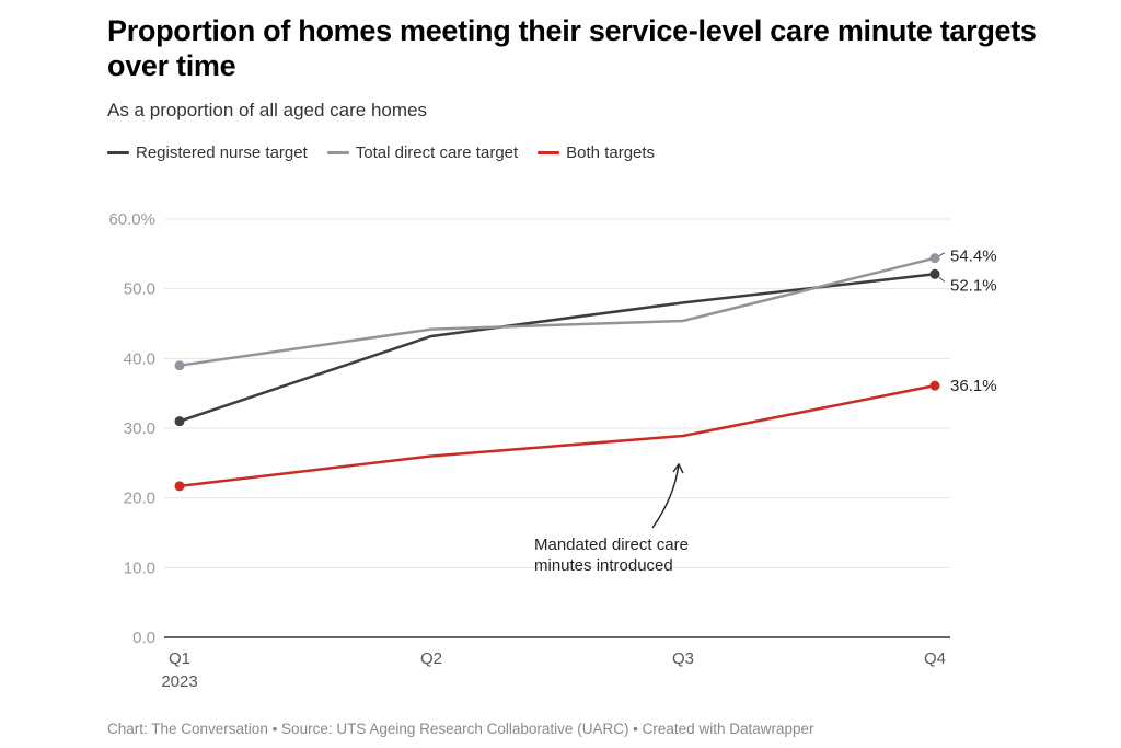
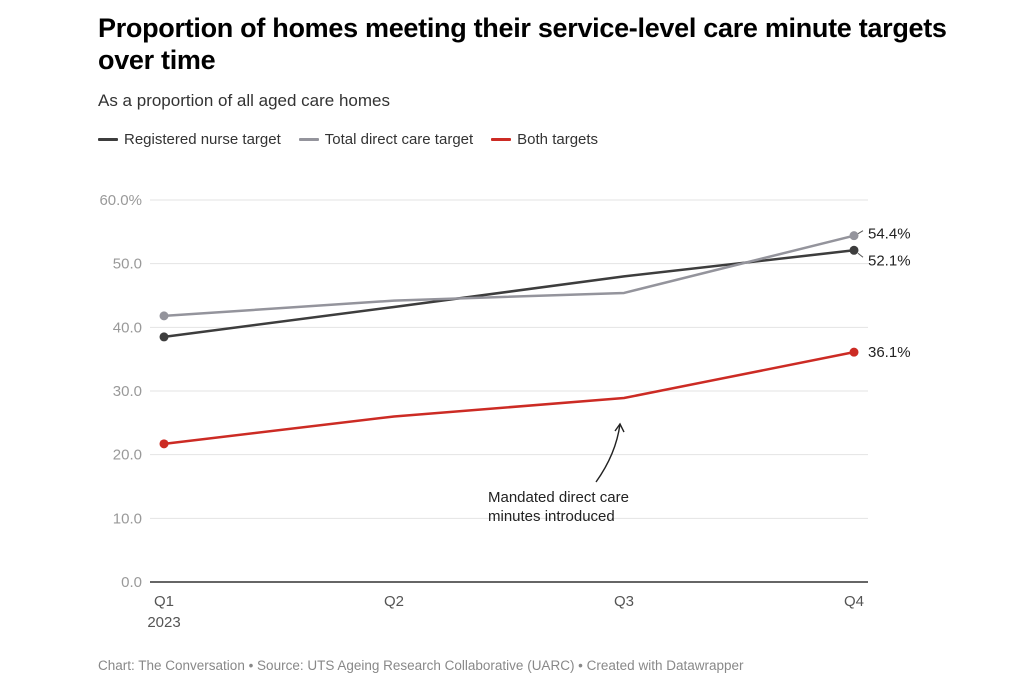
Registered nurse target/Q1: 31% -> 38%
Total direct care target/Q1: 39% -> 42%
